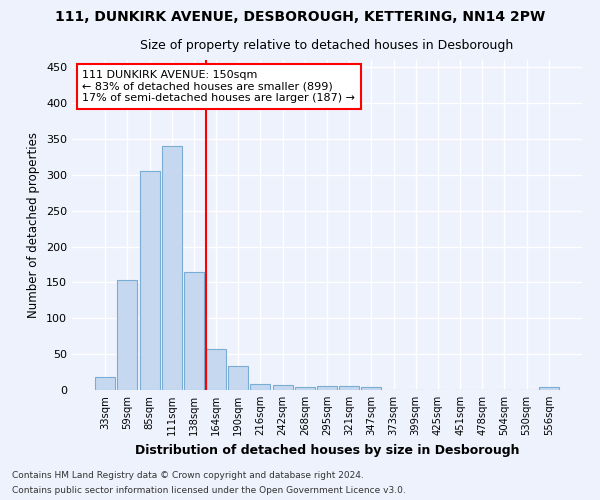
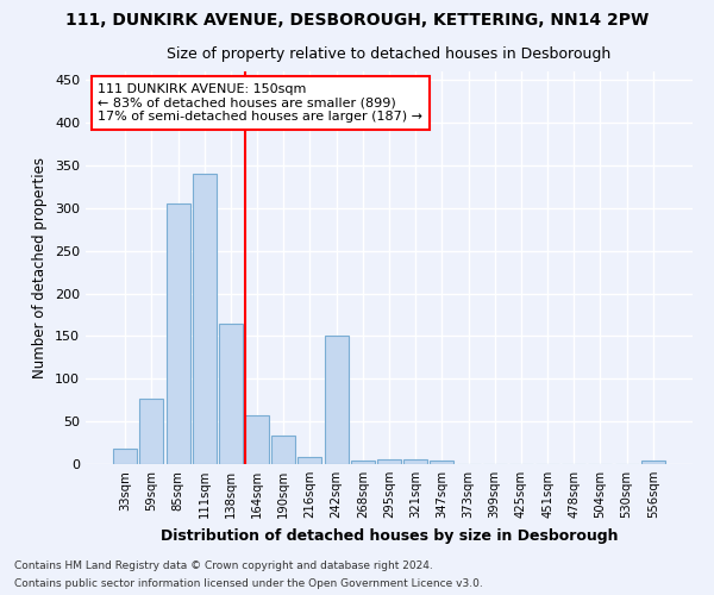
59sqm: 153 -> 76
242sqm: 7 -> 150
